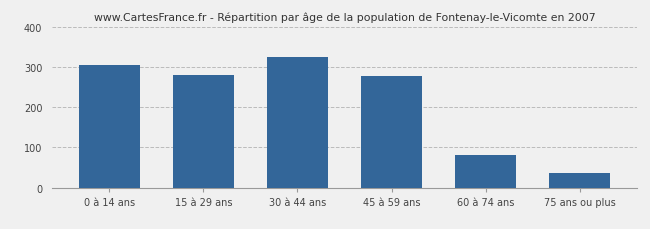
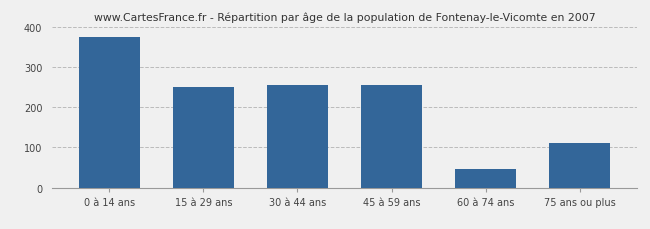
0 à 14 ans: 304 -> 375
15 à 29 ans: 279 -> 250
30 à 44 ans: 325 -> 255
45 à 59 ans: 278 -> 255
60 à 74 ans: 82 -> 45
75 ans ou plus: 37 -> 110
